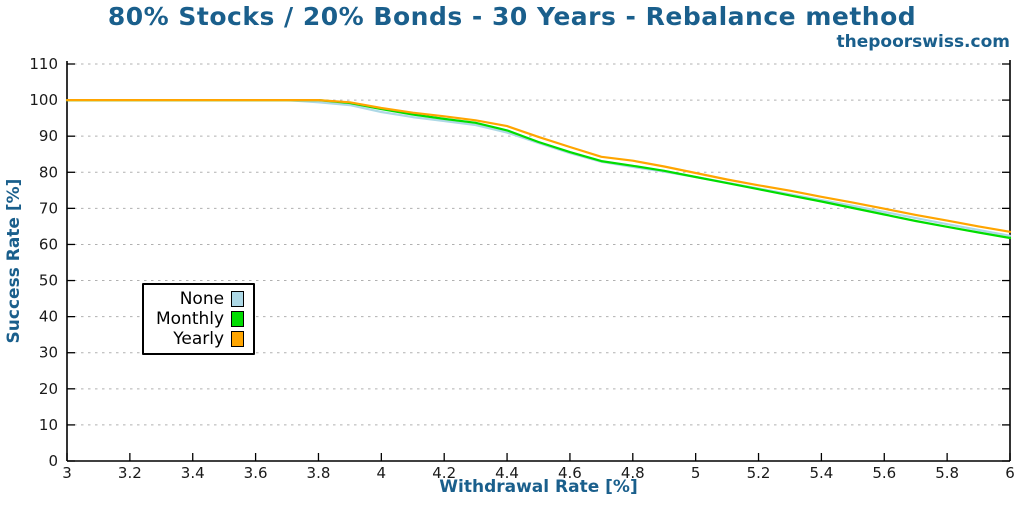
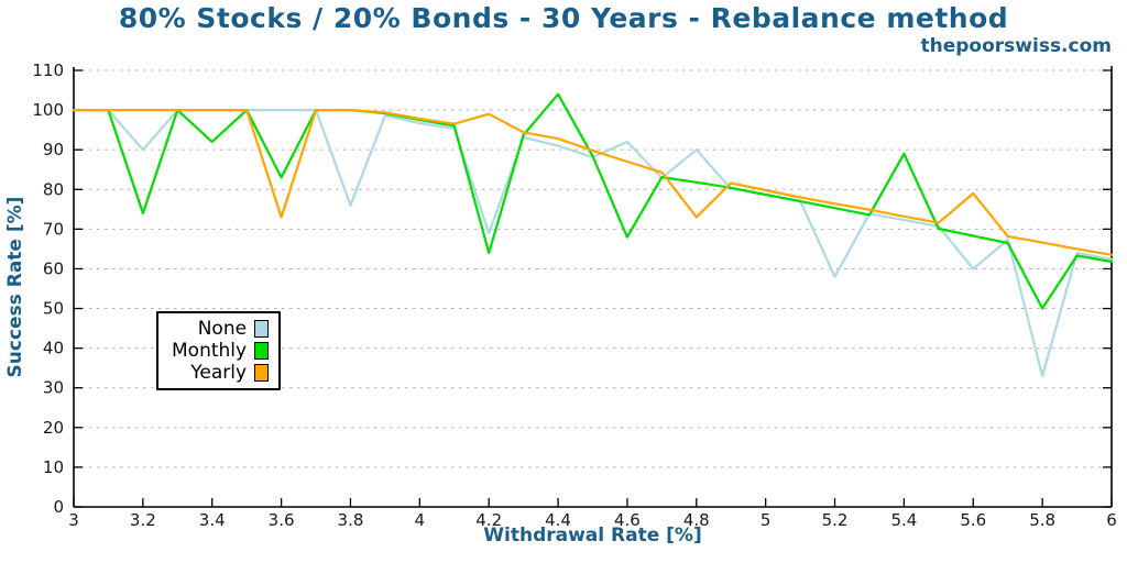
None/3.2: 100 -> 90
Monthly/3.2: 100 -> 74
Monthly/3.4: 100 -> 92
Monthly/3.6: 100 -> 83
Yearly/3.6: 100 -> 73
None/3.8: 99 -> 76
None/4.2: 94 -> 69
Monthly/4.2: 95 -> 64
Yearly/4.2: 96 -> 99
Monthly/4.4: 92 -> 104
None/4.6: 85 -> 92
Monthly/4.6: 86 -> 68
None/4.8: 82 -> 90
Yearly/4.8: 83 -> 73
None/5.2: 76 -> 58
Monthly/5.4: 72 -> 89
None/5.6: 69 -> 60
Yearly/5.6: 70 -> 79
None/5.8: 66 -> 33
Monthly/5.8: 65 -> 50
